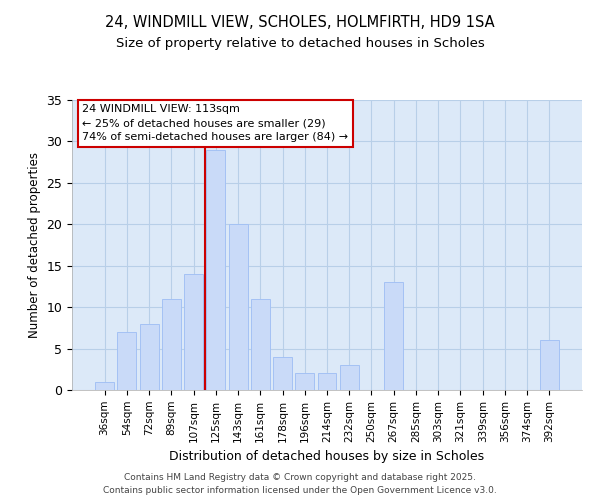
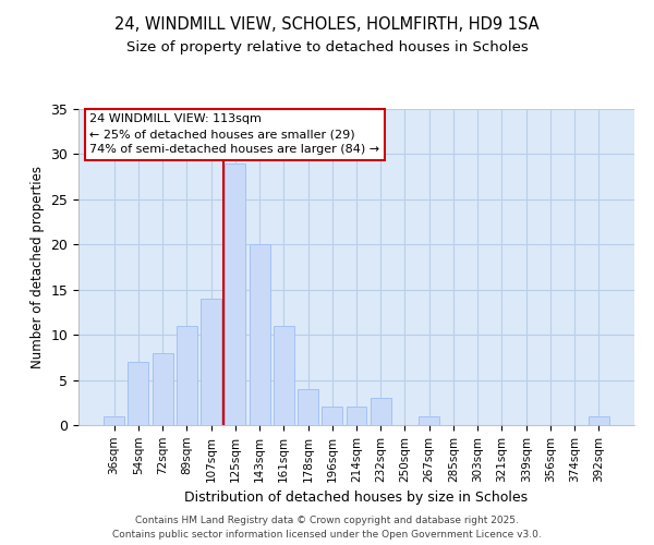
267sqm: 13 -> 1
392sqm: 6 -> 1
